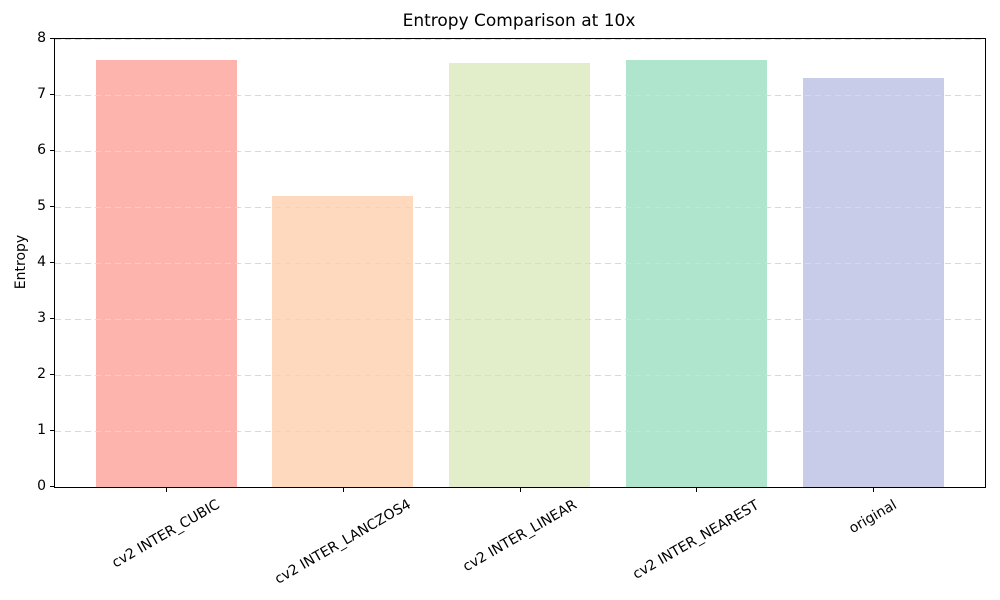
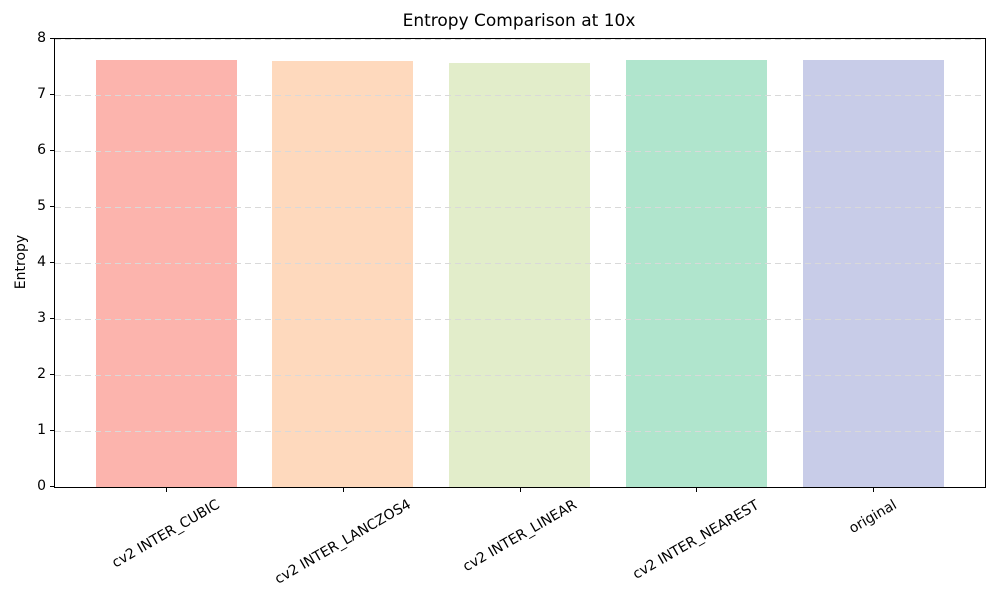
cv2 INTER_LANCZOS4: 5.2 -> 7.6
original: 7.3 -> 7.6
